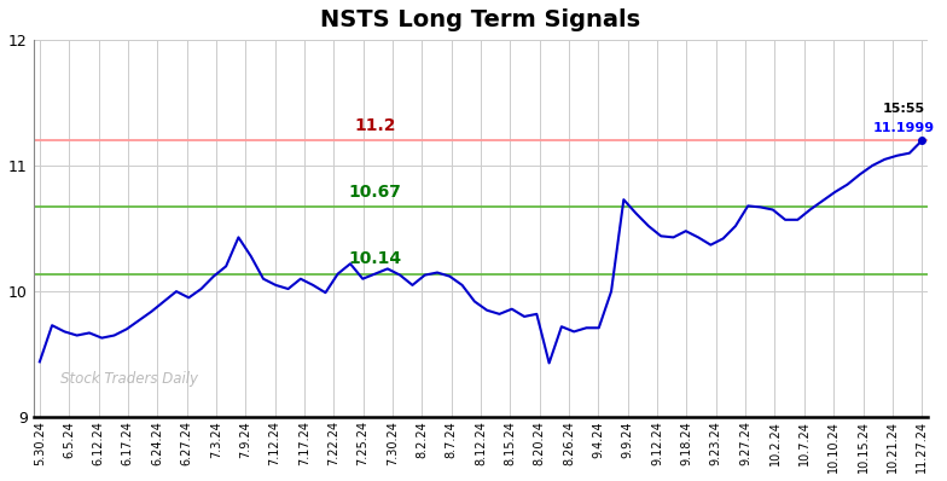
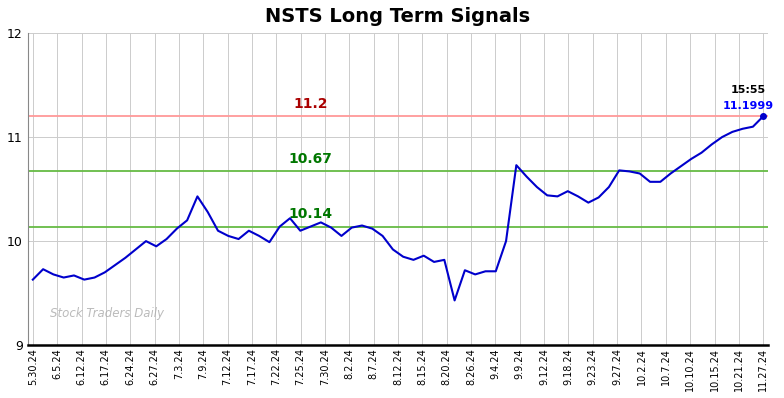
5.30.24: 9.44 -> 9.63
